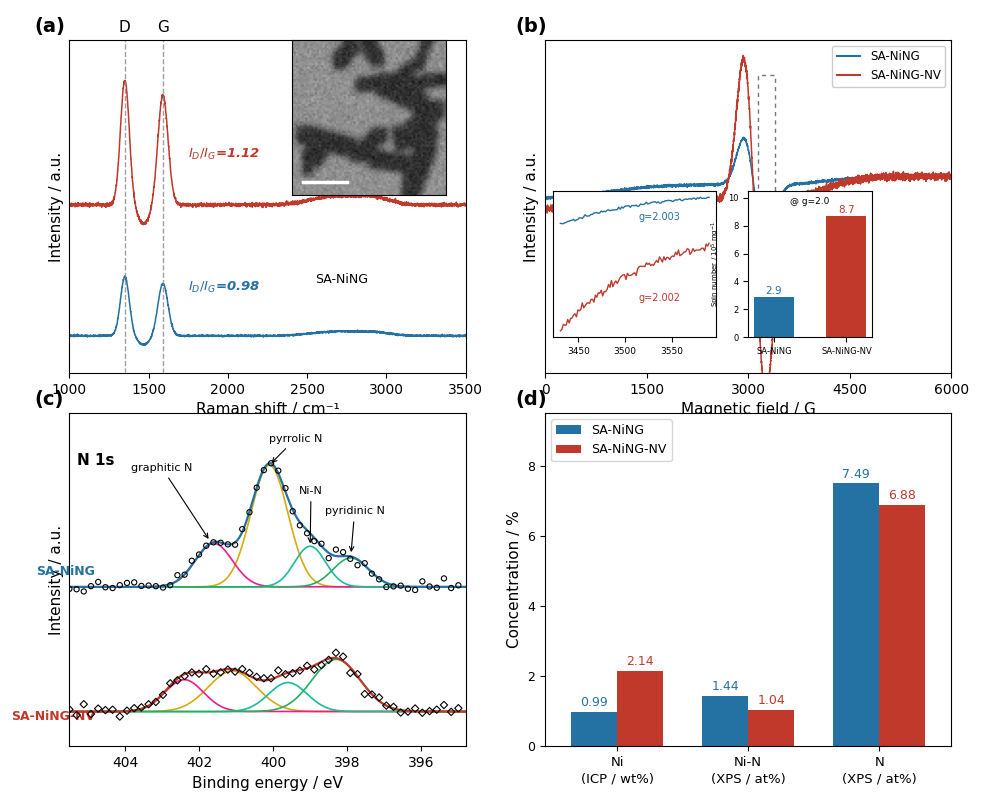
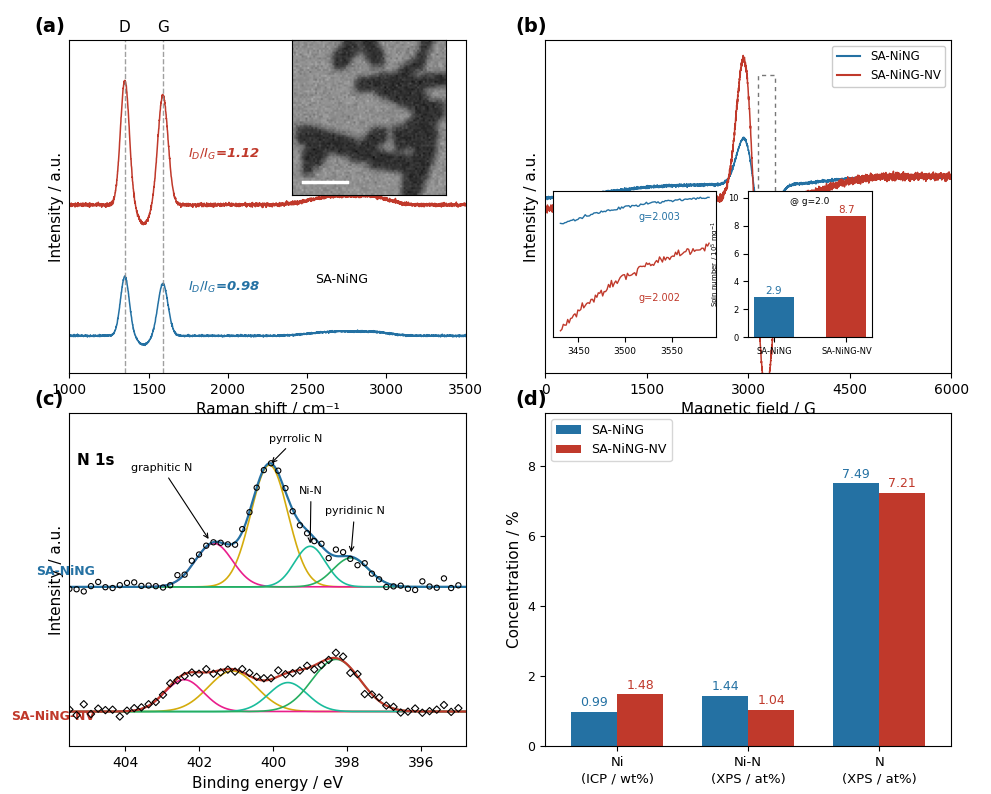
SA-NiNG-NV/Ni (ICP / wt%): 2.14 -> 1.48
SA-NiNG-NV/N (XPS / at%): 6.88 -> 7.21
